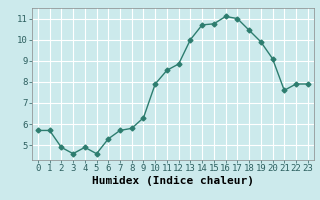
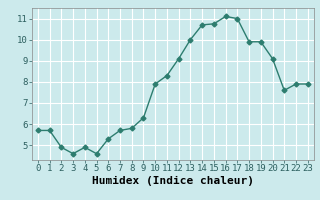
11: 8.55 -> 8.30
12: 8.85 -> 9.10
18: 10.45 -> 9.90
